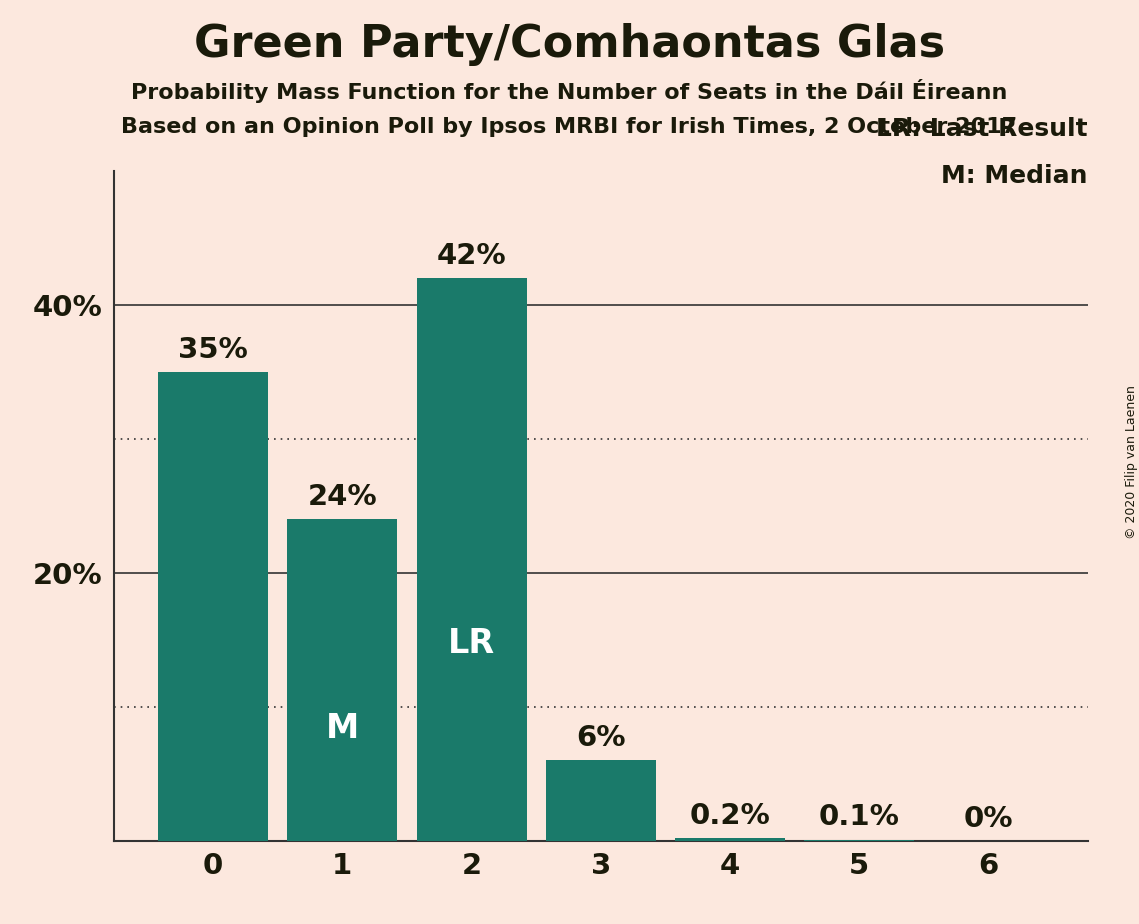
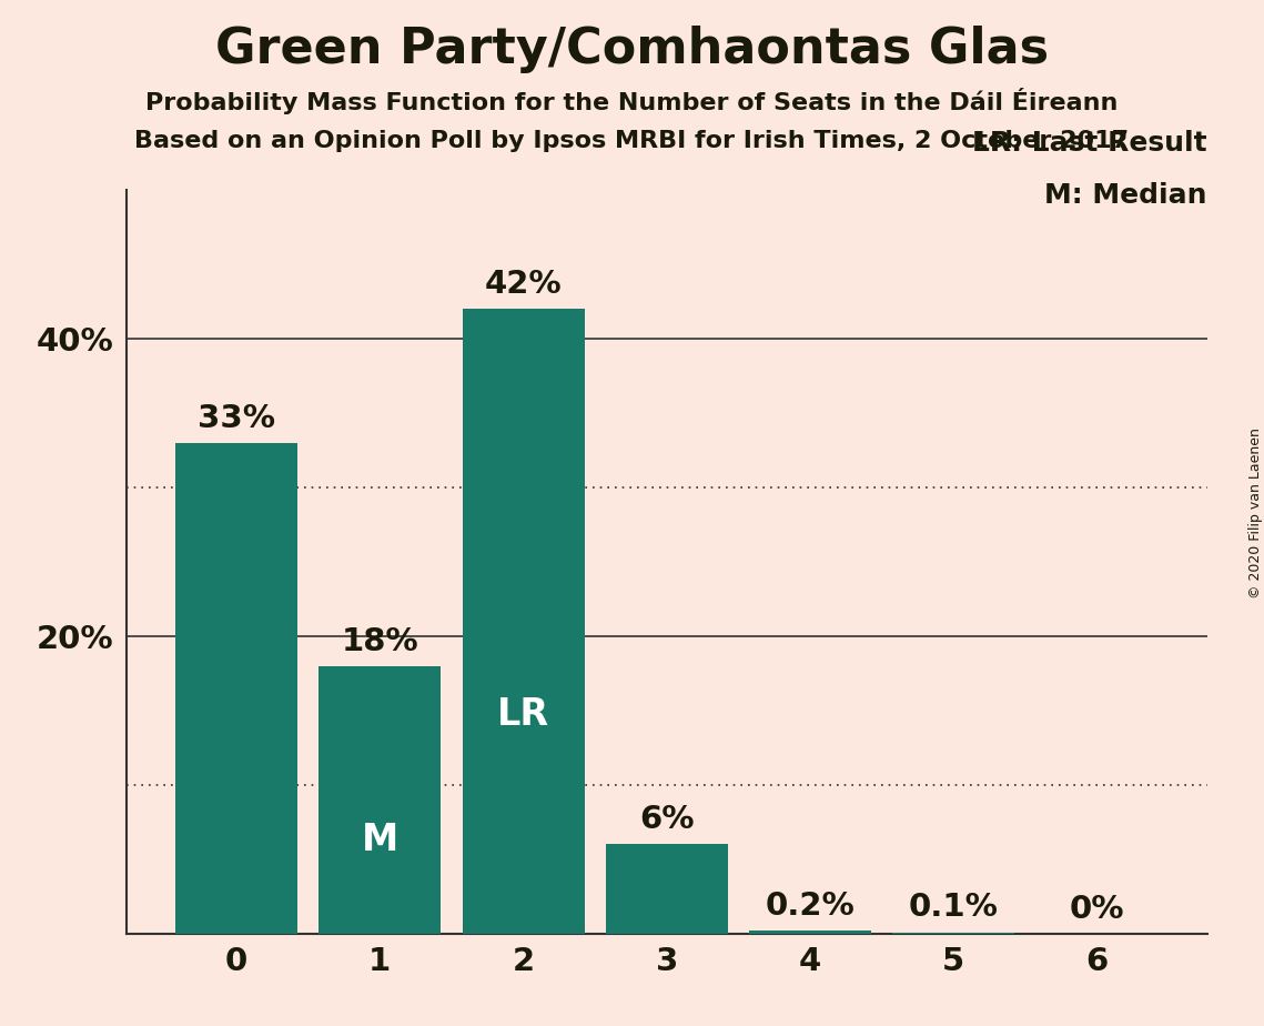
0: 35% -> 33%
1: 24% -> 18%
